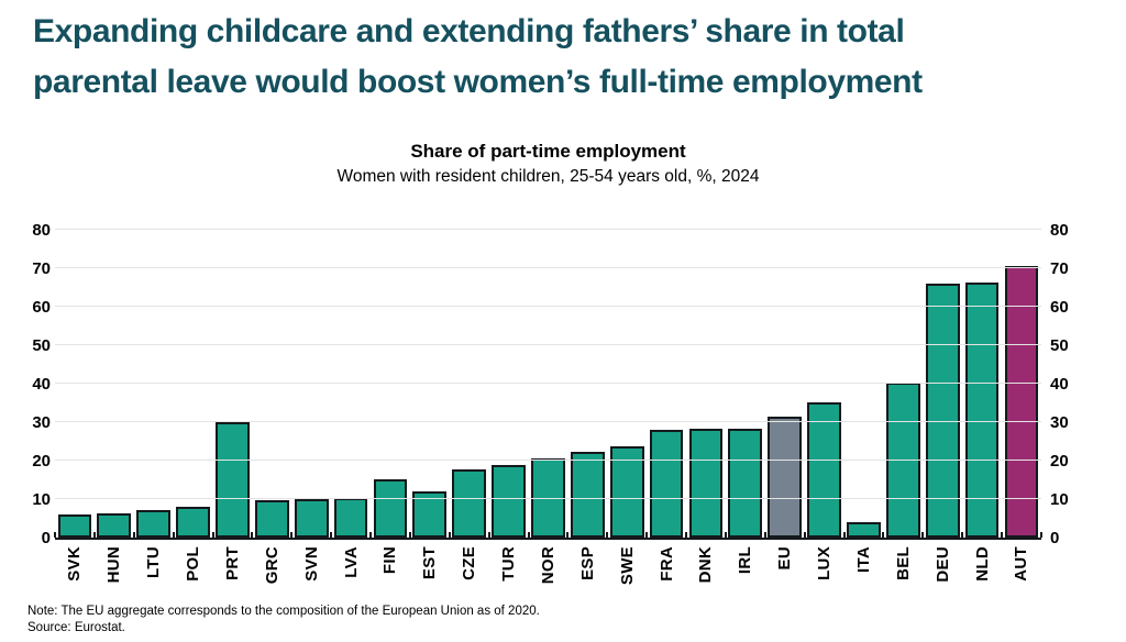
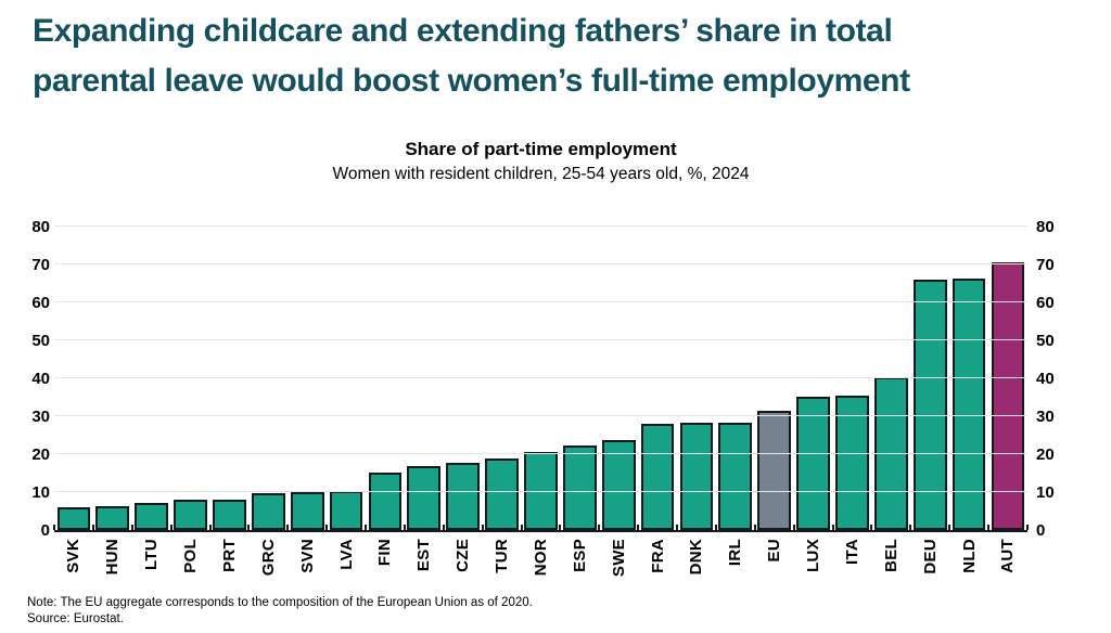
PRT: 30 -> 8
EST: 12 -> 17
ITA: 4 -> 35
